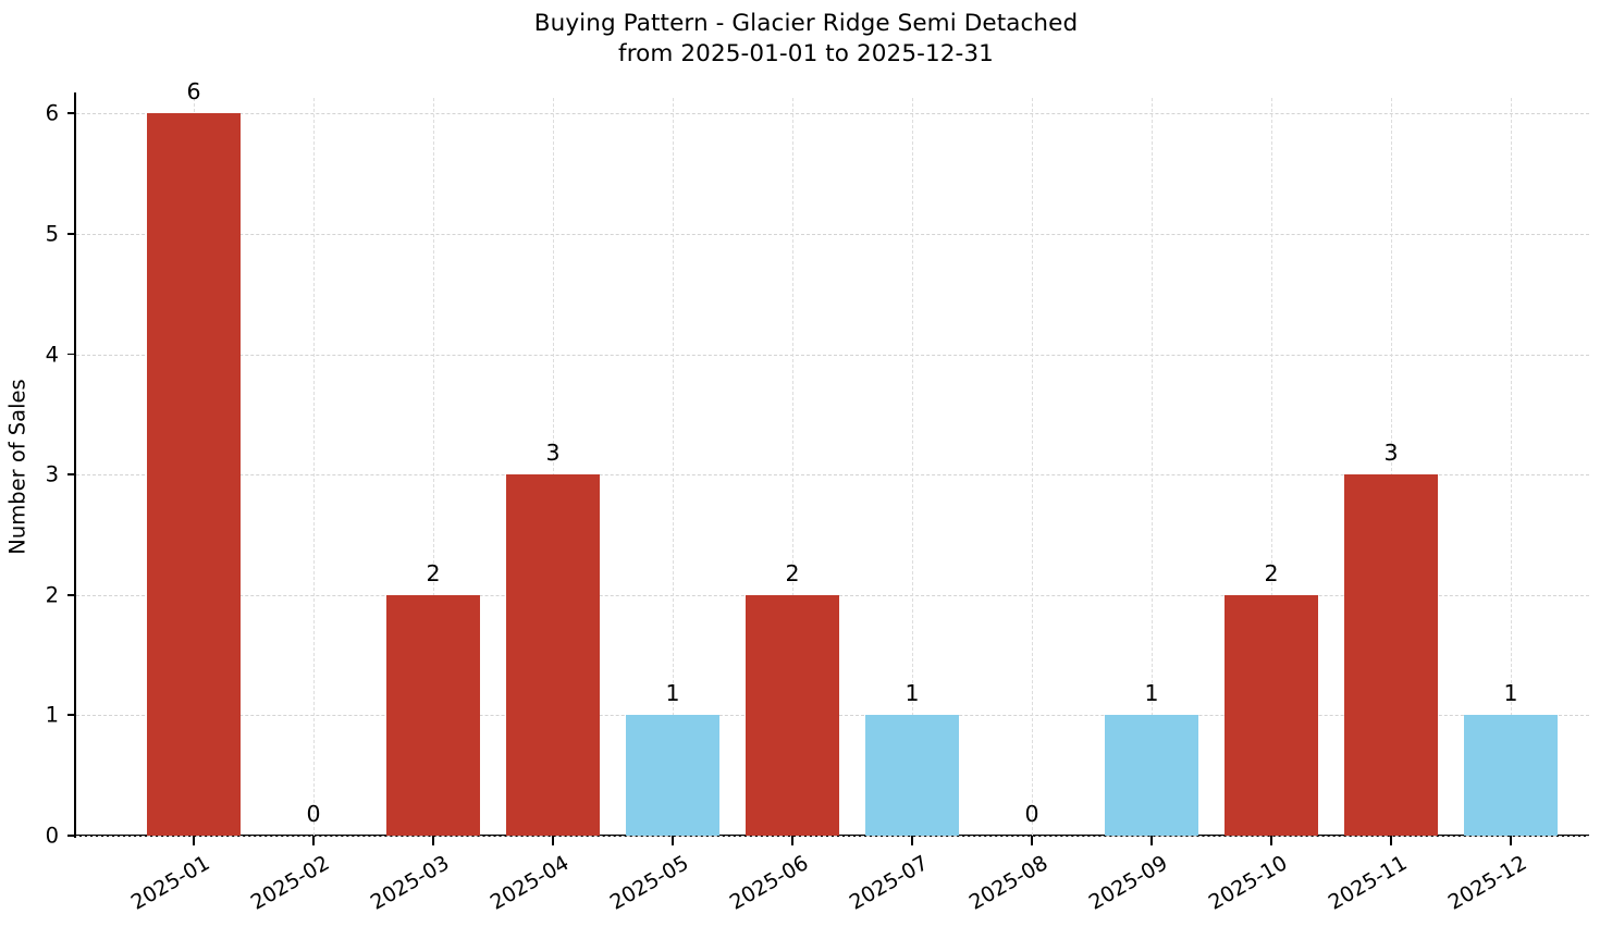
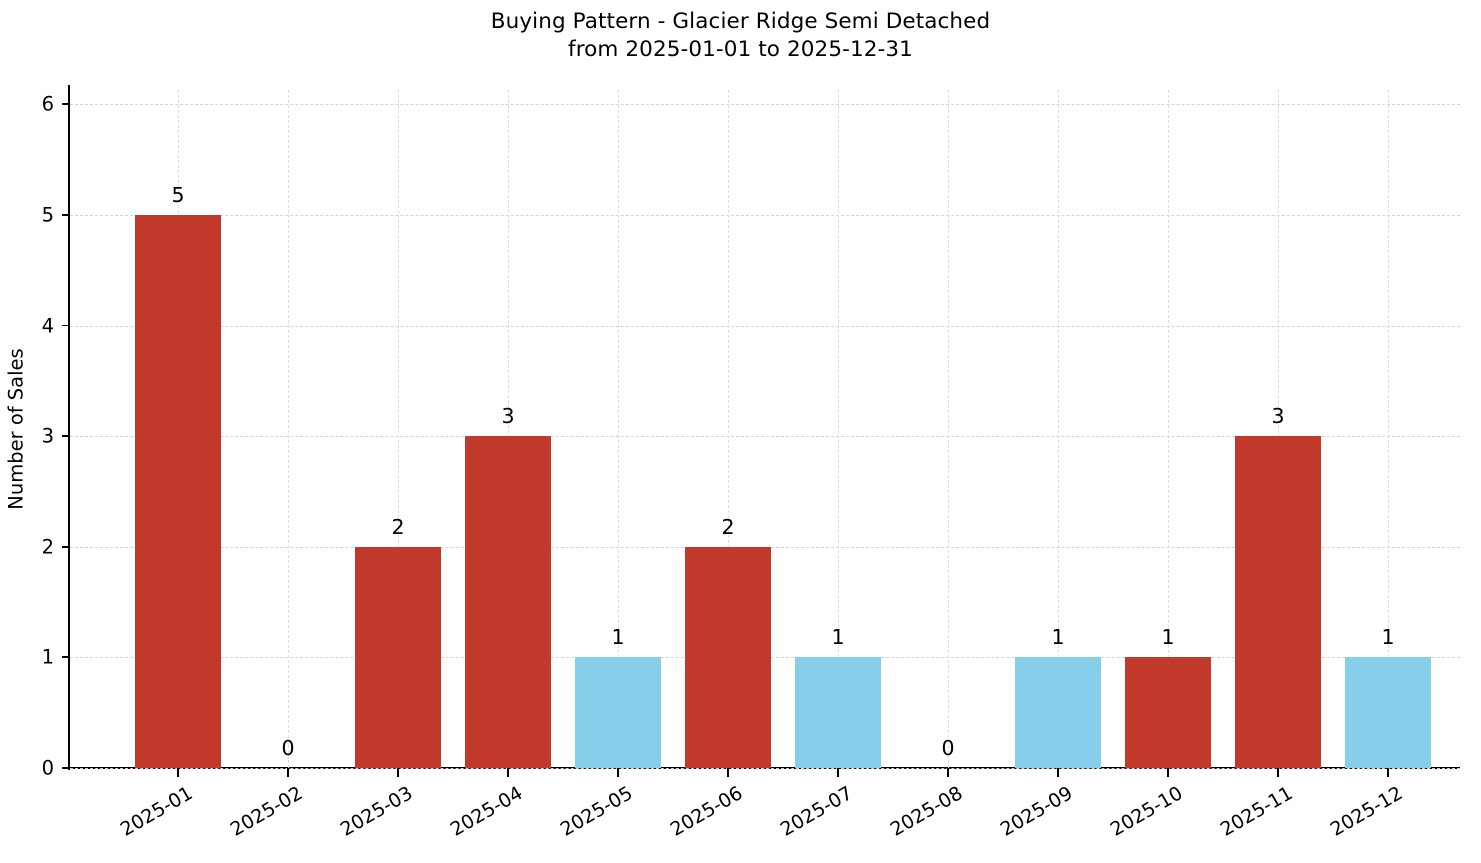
2025-01: 6 -> 5
2025-10: 2 -> 1
